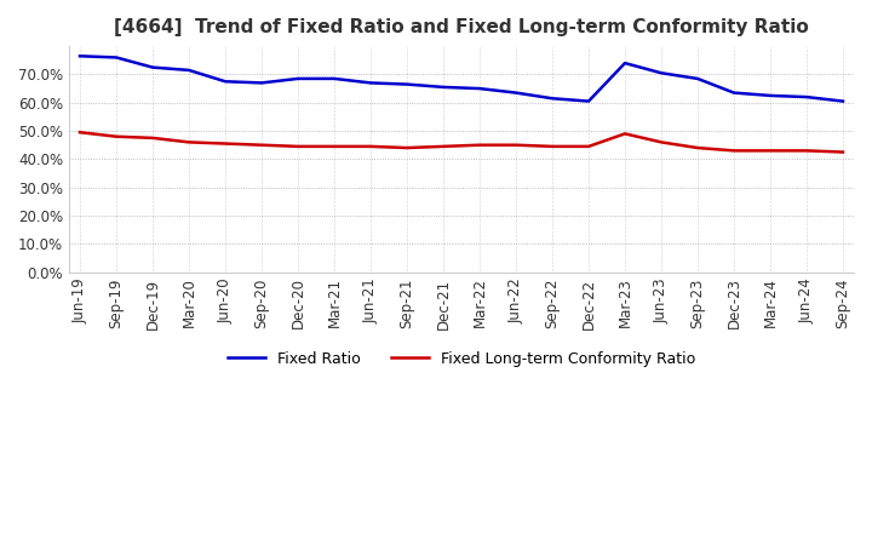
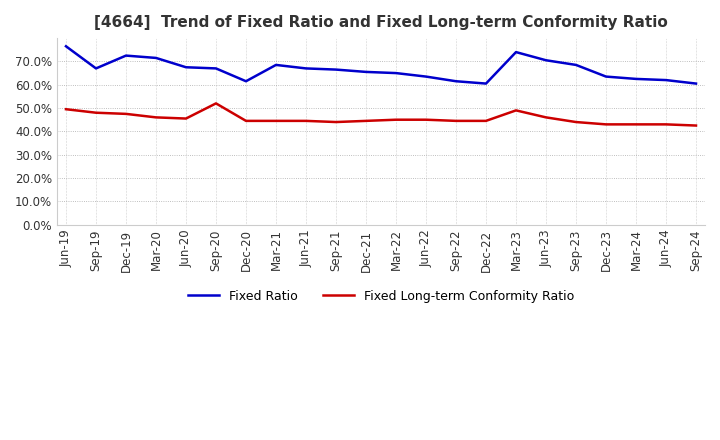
Fixed Ratio/Sep-19: 76.0% -> 67.0%
Fixed Long-term Conformity Ratio/Sep-20: 45.0% -> 52.0%
Fixed Ratio/Dec-20: 68.5% -> 61.5%
